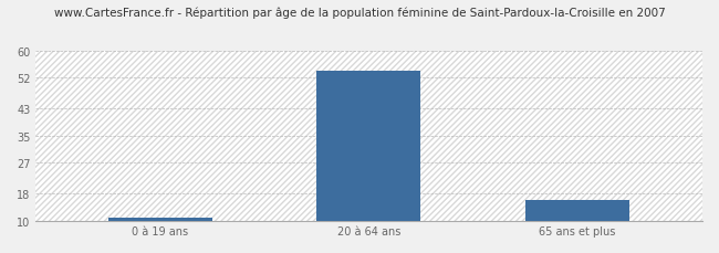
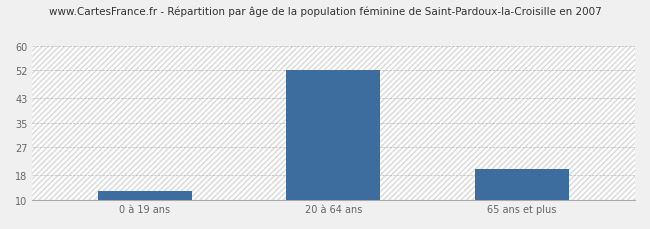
0 à 19 ans: 11 -> 13
20 à 64 ans: 54 -> 52
65 ans et plus: 16 -> 20
